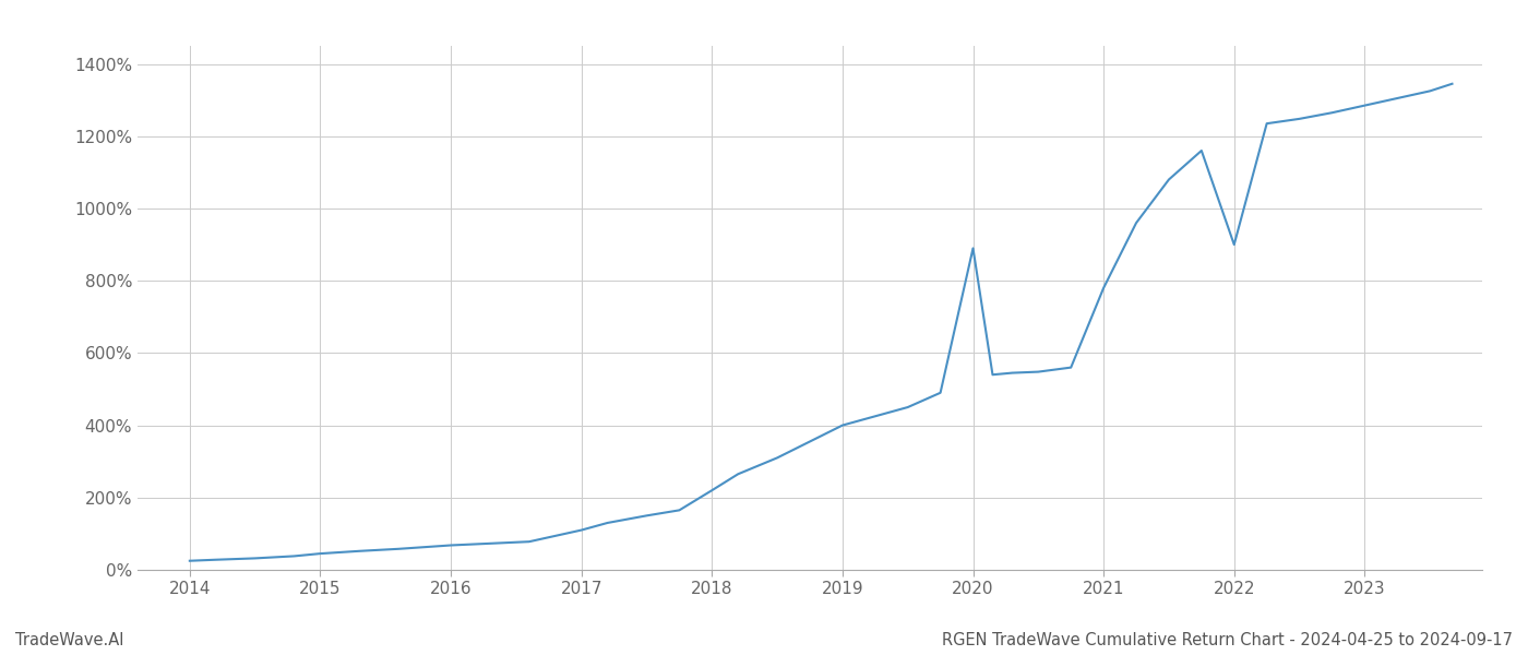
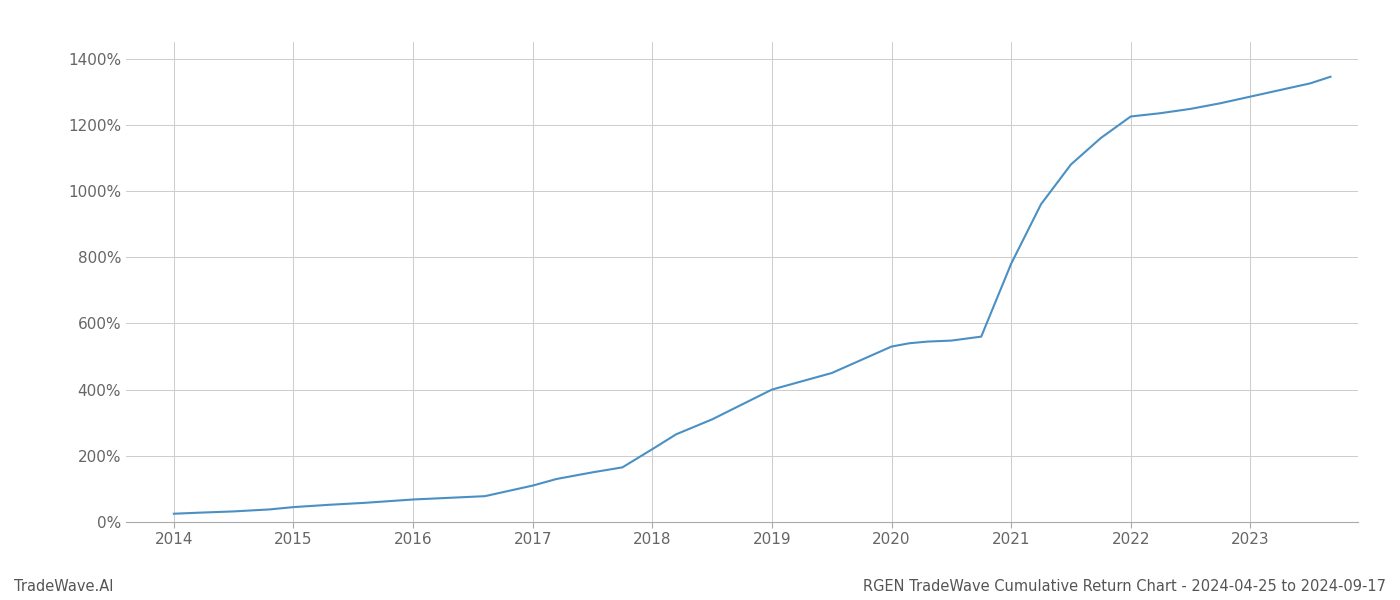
2020: 890% -> 530%
2022: 900% -> 1225%
